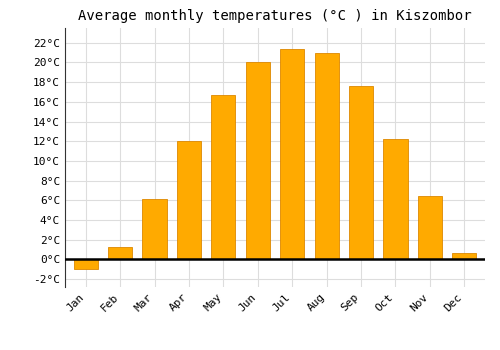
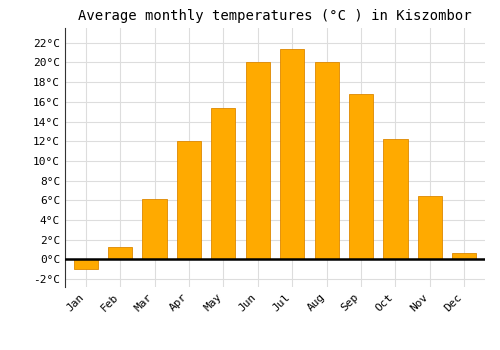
May: 16.7°C -> 15.4°C
Aug: 21.0°C -> 20.0°C
Sep: 17.6°C -> 16.8°C
